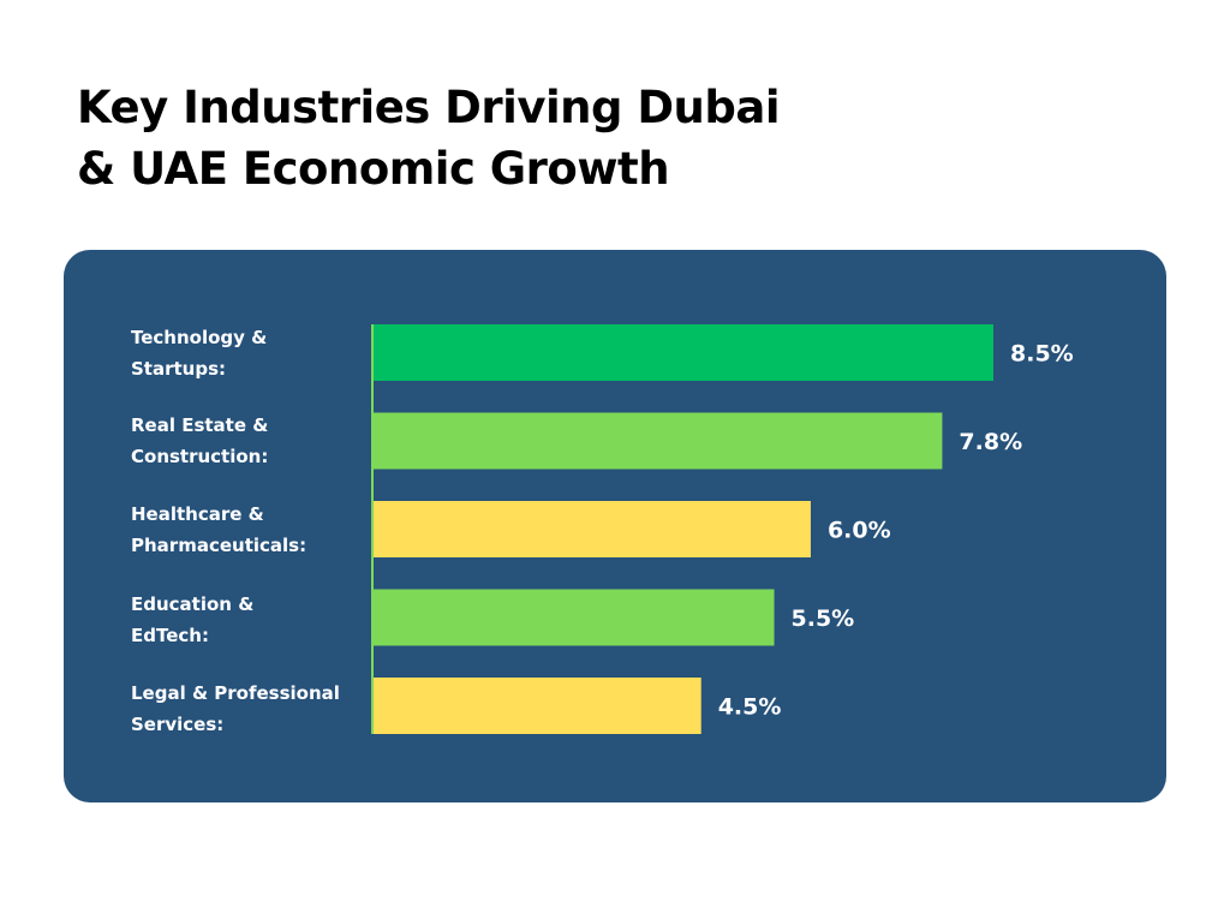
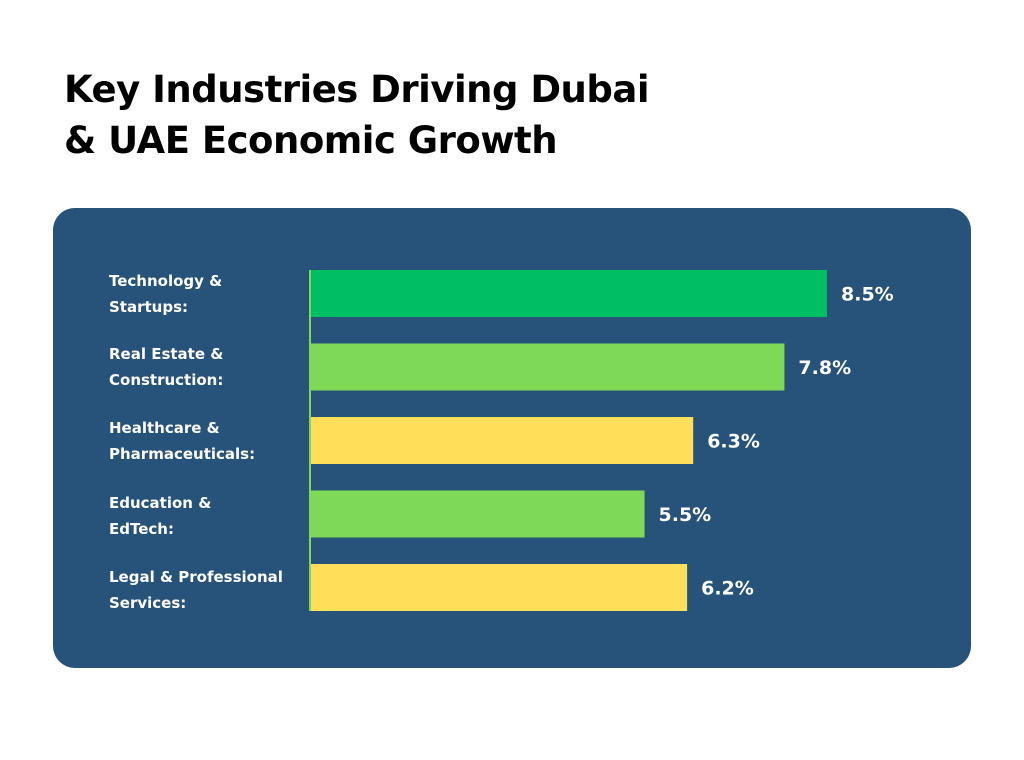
Healthcare & Pharmaceuticals:: 6.0% -> 6.3%
Legal & Professional Services:: 4.5% -> 6.2%
